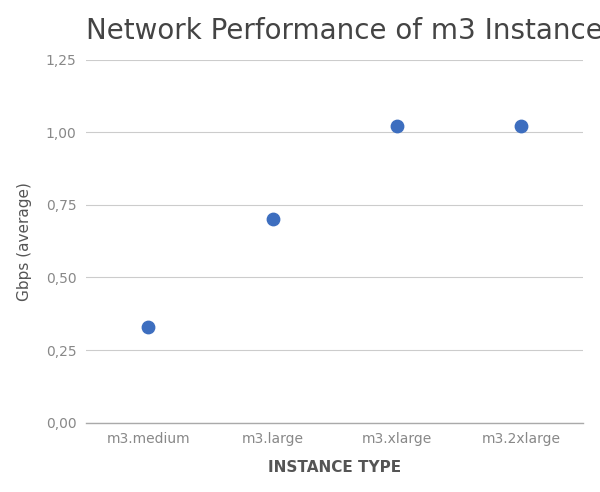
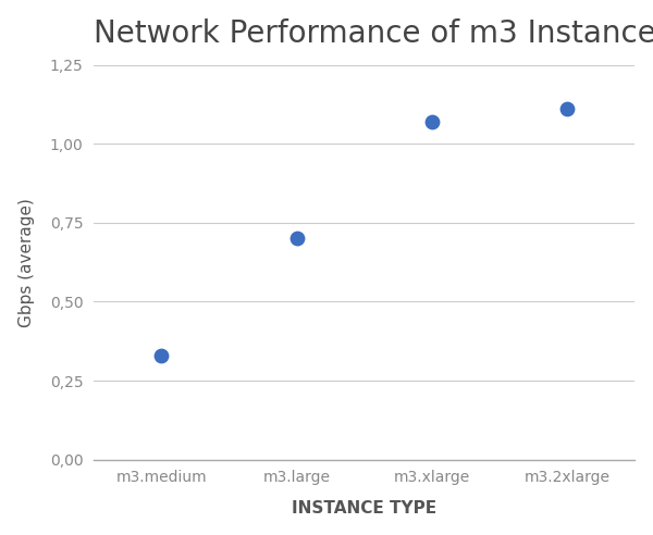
m3.xlarge: 1,02 -> 1,07
m3.2xlarge: 1,02 -> 1,11
